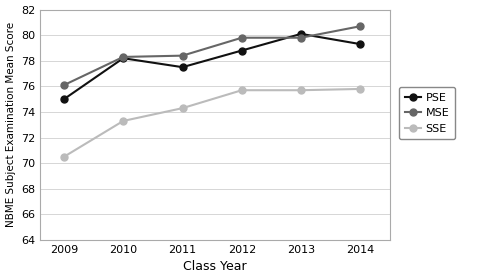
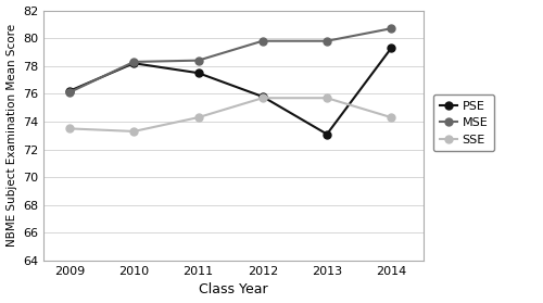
PSE/2009: 75.0 -> 76.2
SSE/2009: 70.5 -> 73.5
PSE/2012: 78.8 -> 75.8
PSE/2013: 80.1 -> 73.1
SSE/2014: 75.8 -> 74.3
